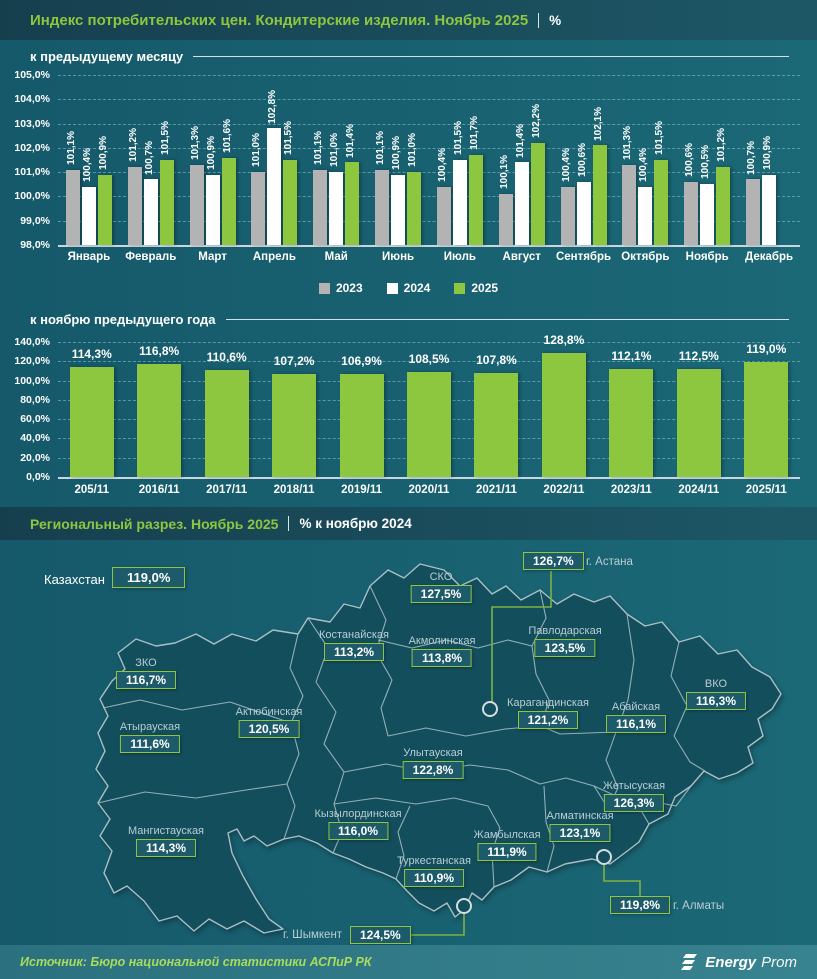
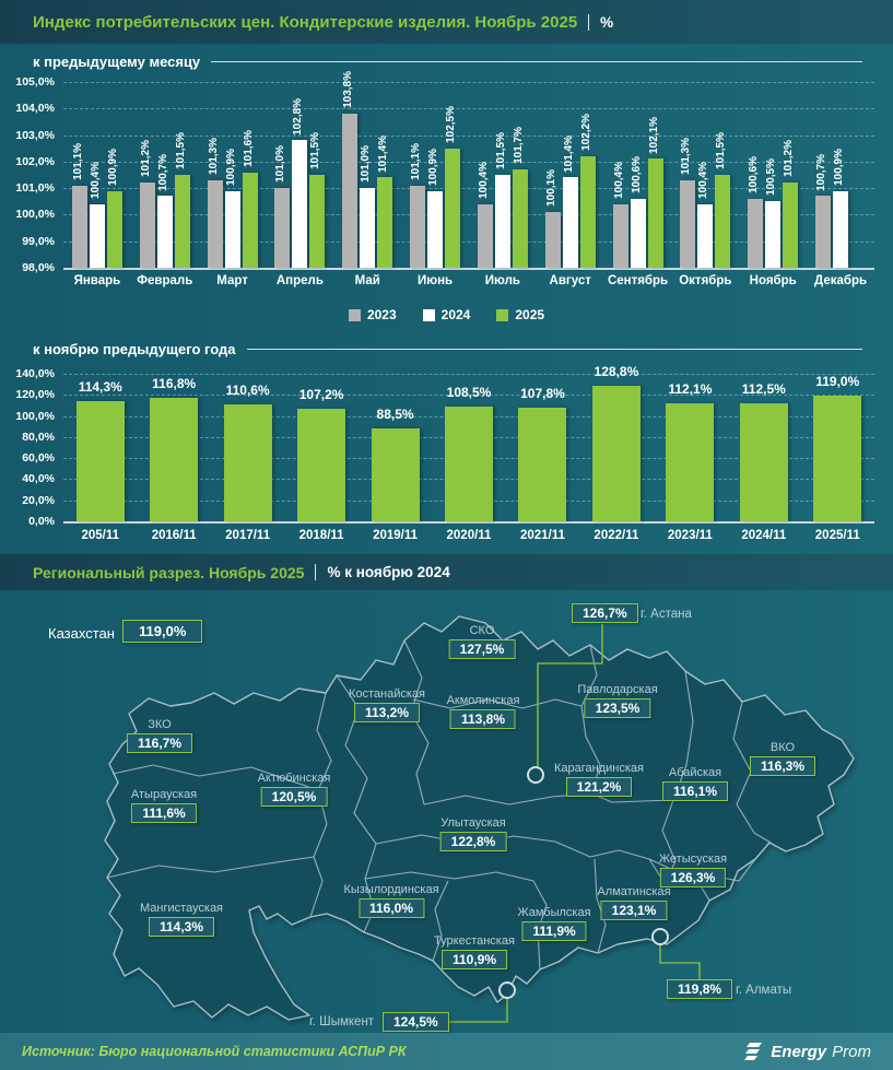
к предыдущему месяцу/2023/Май: 101,1% -> 103,8%
к предыдущему месяцу/2025/Июнь: 101,0% -> 102,5%
к ноябрю предыдущего года/2019/11: 106,9% -> 88,5%
